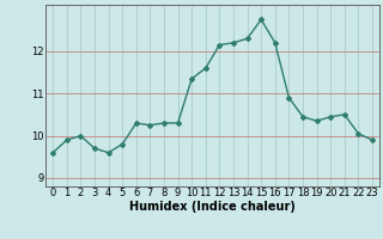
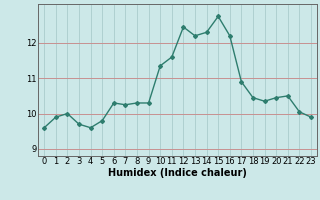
12: 12.15 -> 12.45
